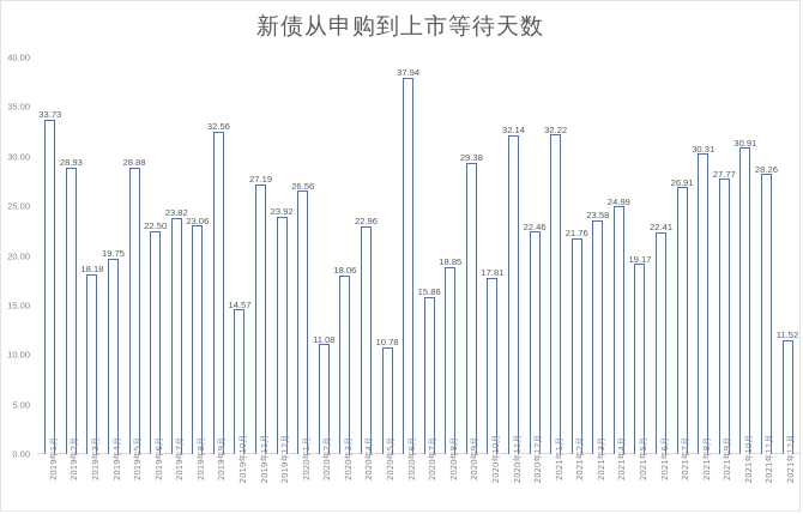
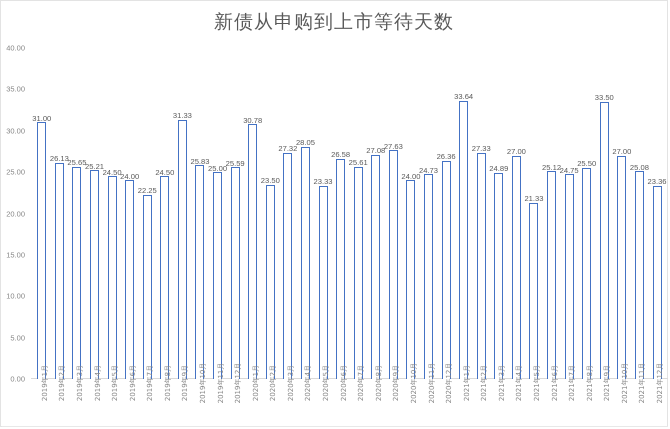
2019年1月: 33.73 -> 31.00
2019年2月: 28.93 -> 26.13
2019年3月: 18.18 -> 25.65
2019年4月: 19.75 -> 25.21
2019年5月: 28.88 -> 24.50
2019年6月: 22.50 -> 24.00
2019年7月: 23.82 -> 22.25
2019年8月: 23.06 -> 24.50
2019年9月: 32.56 -> 31.33
2019年10月: 14.57 -> 25.83
2019年11月: 27.19 -> 25.00
2019年12月: 23.92 -> 25.59
2020年1月: 26.56 -> 30.78
2020年2月: 11.08 -> 23.50
2020年3月: 18.06 -> 27.32
2020年4月: 22.96 -> 28.05
2020年5月: 10.78 -> 23.33
2020年6月: 37.94 -> 26.58
2020年7月: 15.86 -> 25.61
2020年8月: 18.85 -> 27.08
2020年9月: 29.38 -> 27.63
2020年10月: 17.81 -> 24.00
2020年11月: 32.14 -> 24.73
2020年12月: 22.46 -> 26.36
2021年1月: 32.22 -> 33.64
2021年2月: 21.76 -> 27.33
2021年3月: 23.58 -> 24.89
2021年4月: 24.99 -> 27.00
2021年5月: 19.17 -> 21.33
2021年6月: 22.41 -> 25.12
2021年7月: 26.91 -> 24.75
2021年8月: 30.31 -> 25.50
2021年9月: 27.77 -> 33.50
2021年10月: 30.91 -> 27.00
2021年11月: 28.26 -> 25.08
2021年12月: 11.52 -> 23.36
